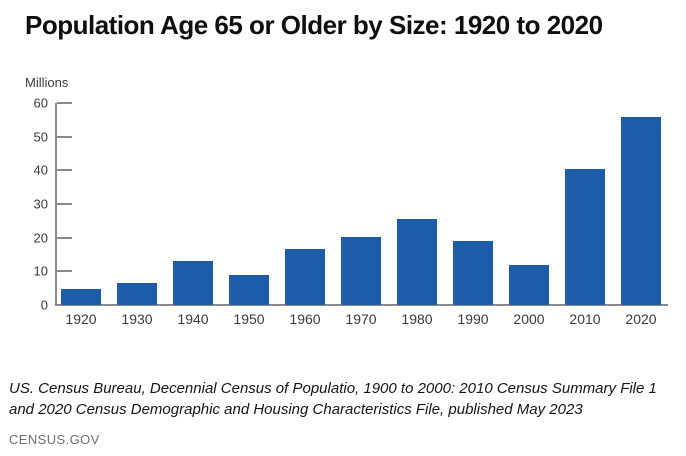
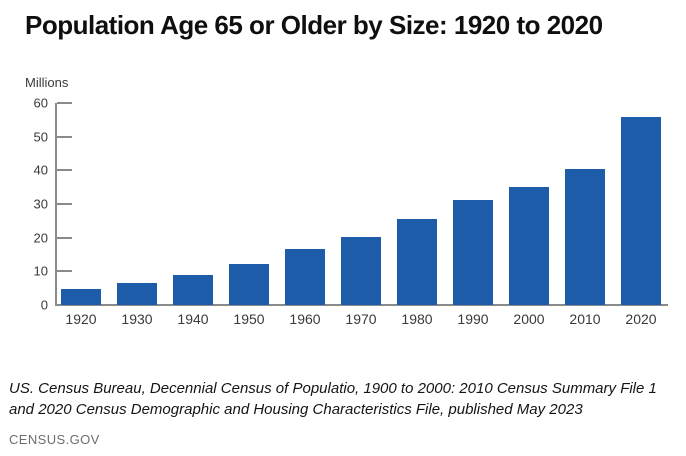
1940: 13 -> 9
1950: 9 -> 12
1990: 19 -> 31
2000: 12 -> 35
